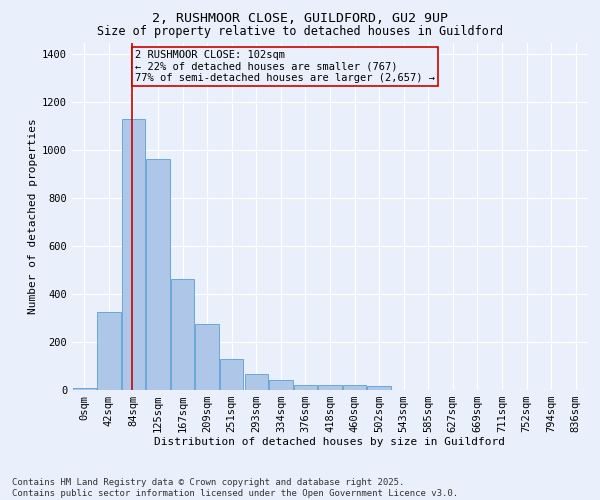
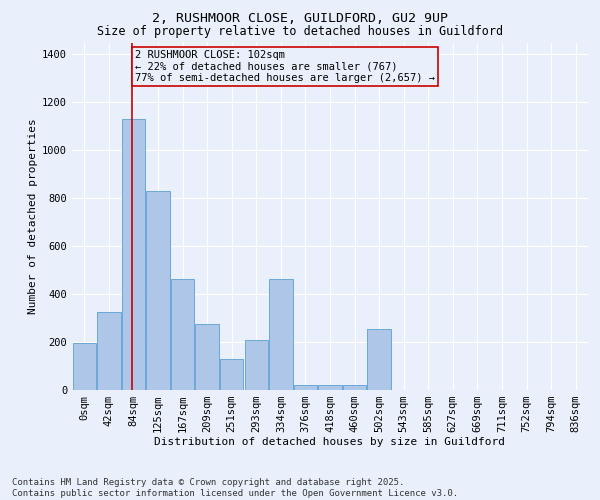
0sqm: 10 -> 195
125sqm: 965 -> 830
293sqm: 68 -> 210
334sqm: 40 -> 465
502sqm: 18 -> 255
